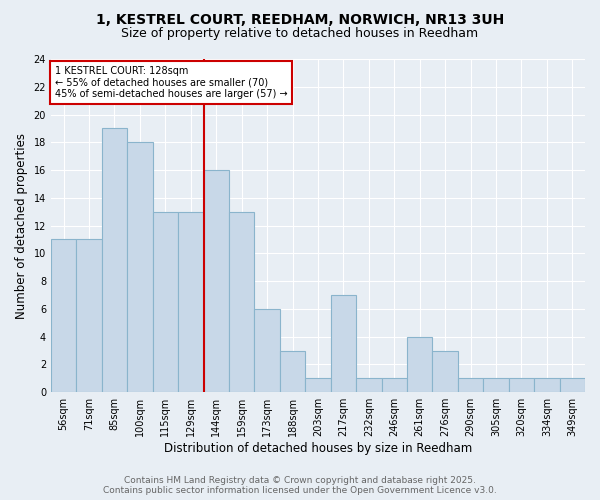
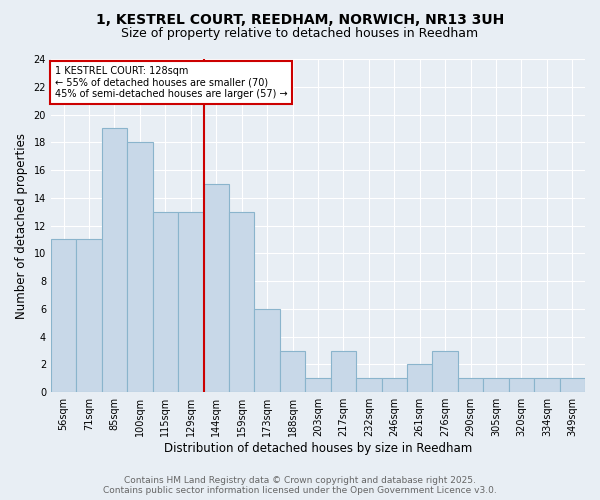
144sqm: 16 -> 15
217sqm: 7 -> 3
261sqm: 4 -> 2
